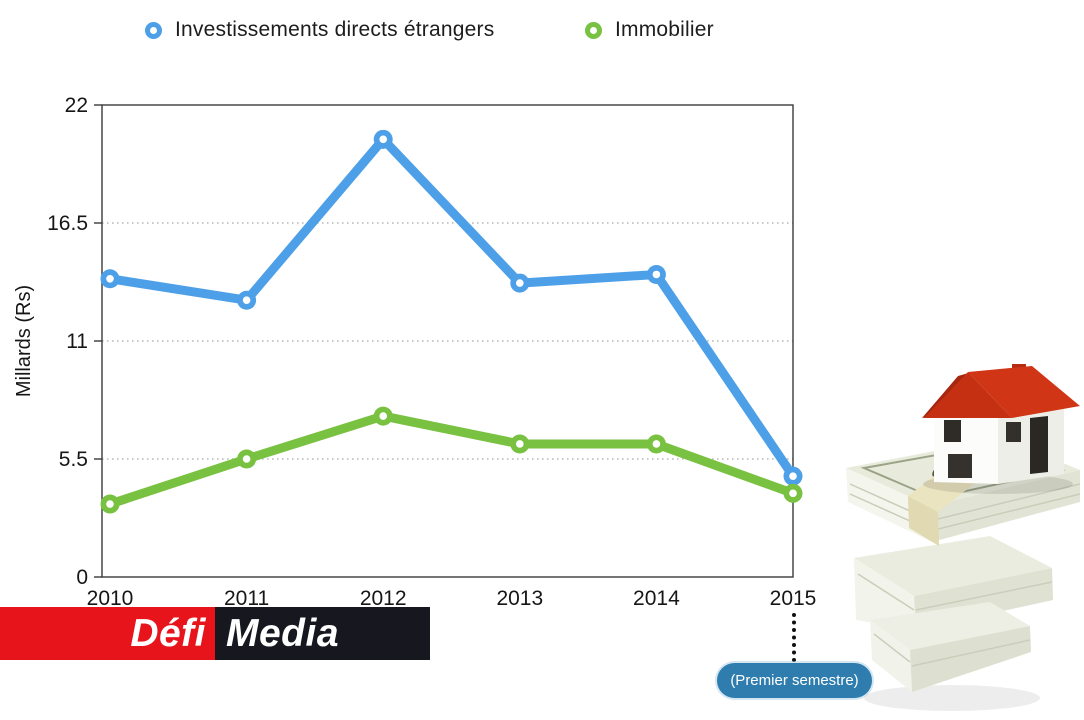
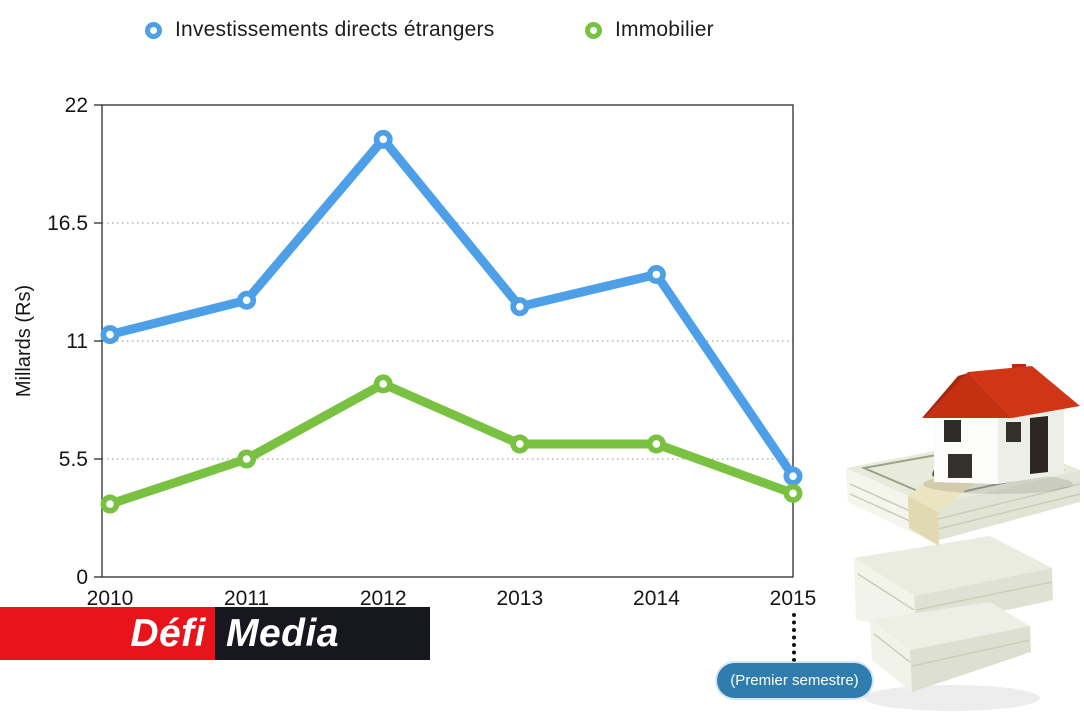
Investissements directs étrangers/2010: 13.9 -> 11.3
Immobilier/2012: 7.5 -> 9.0
Investissements directs étrangers/2013: 13.7 -> 12.6
